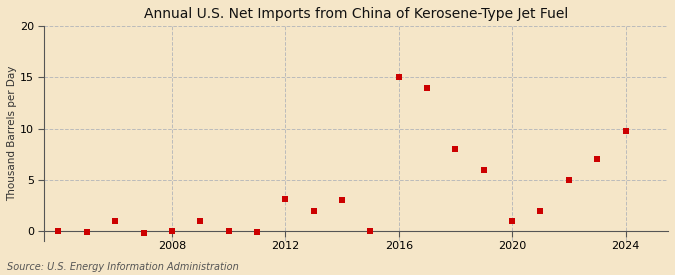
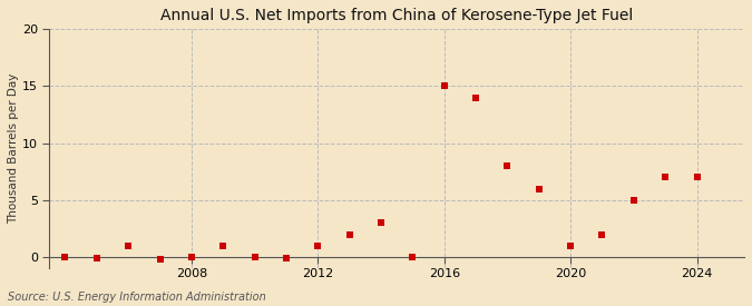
2012: 3.1 -> 1.0
2024: 9.8 -> 7.0
